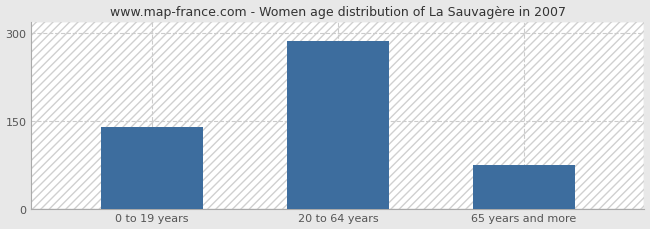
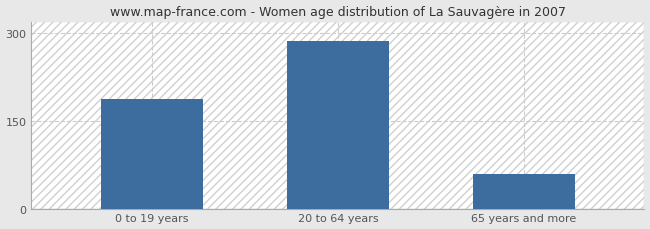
0 to 19 years: 140 -> 188
65 years and more: 75 -> 60
